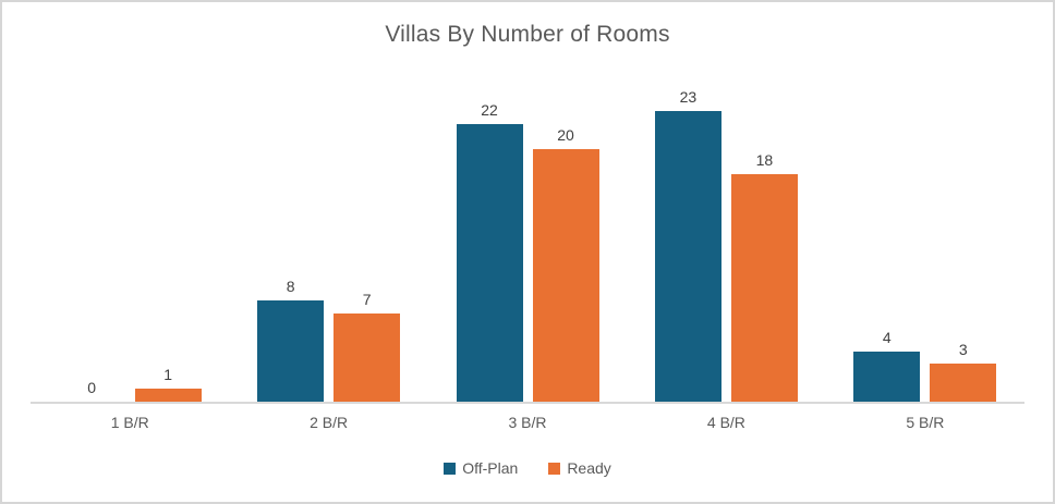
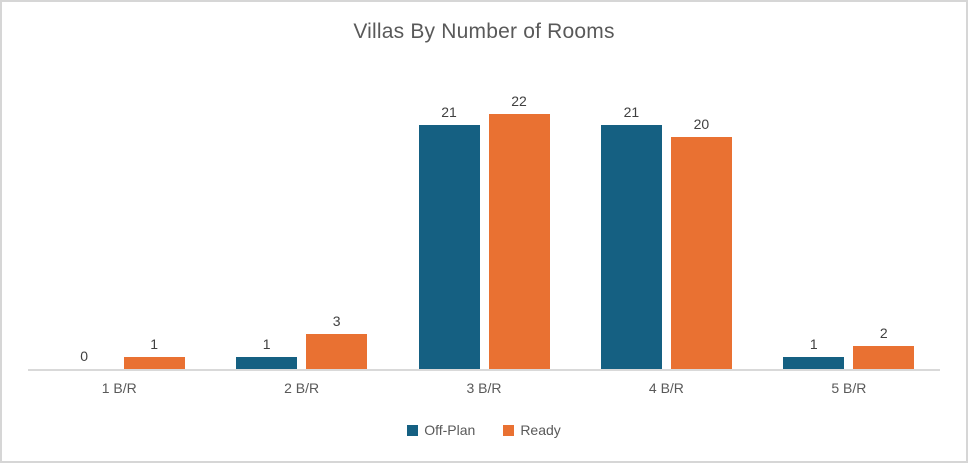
Off-Plan/2 B/R: 8 -> 1
Ready/2 B/R: 7 -> 3
Off-Plan/3 B/R: 22 -> 21
Ready/3 B/R: 20 -> 22
Off-Plan/4 B/R: 23 -> 21
Ready/4 B/R: 18 -> 20
Off-Plan/5 B/R: 4 -> 1
Ready/5 B/R: 3 -> 2
